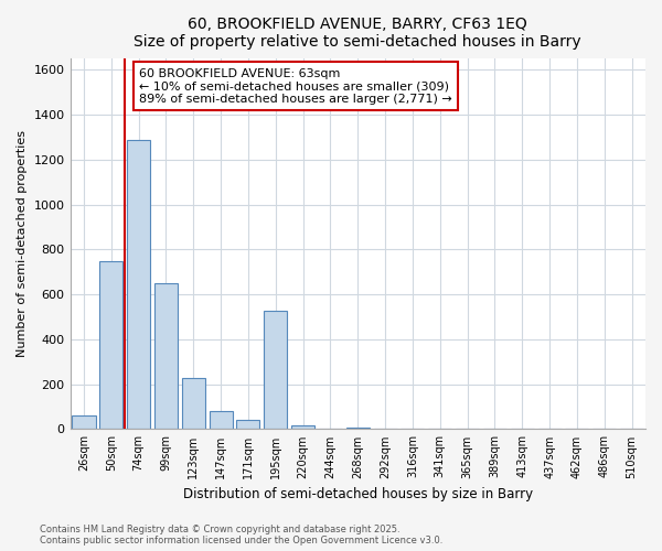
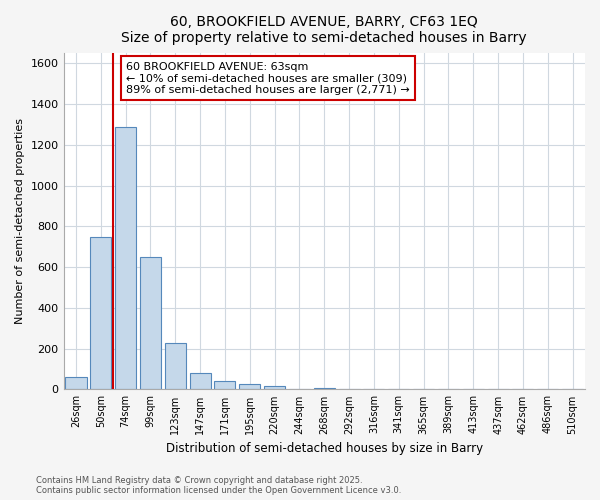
195sqm: 525 -> 25
